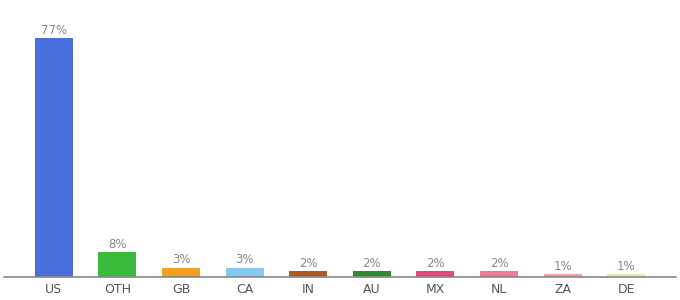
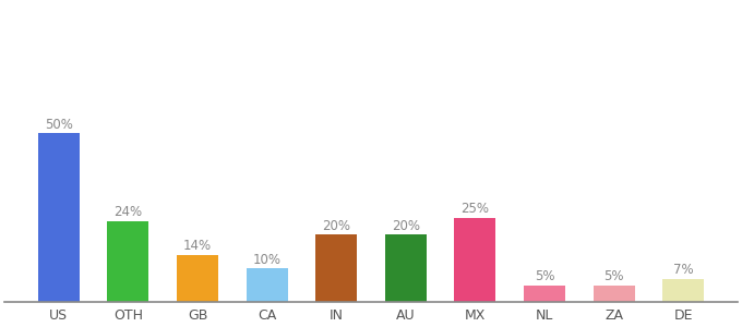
US: 77% -> 50%
OTH: 8% -> 24%
GB: 3% -> 14%
CA: 3% -> 10%
IN: 2% -> 20%
AU: 2% -> 20%
MX: 2% -> 25%
NL: 2% -> 5%
ZA: 1% -> 5%
DE: 1% -> 7%
